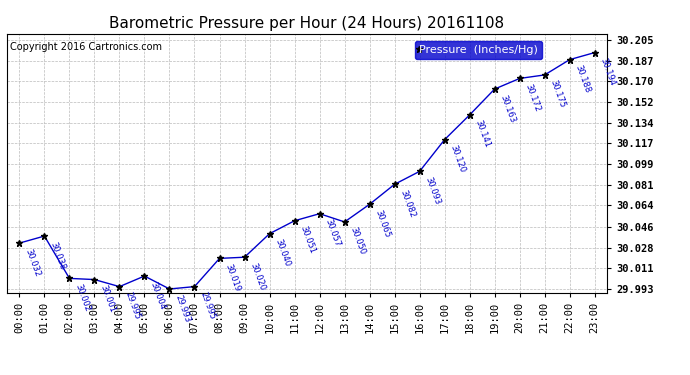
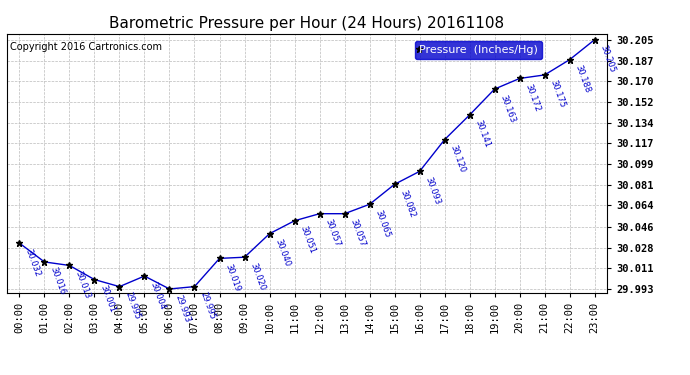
01:00: 30.038 -> 30.016
02:00: 30.002 -> 30.013
13:00: 30.050 -> 30.057
23:00: 30.194 -> 30.205
